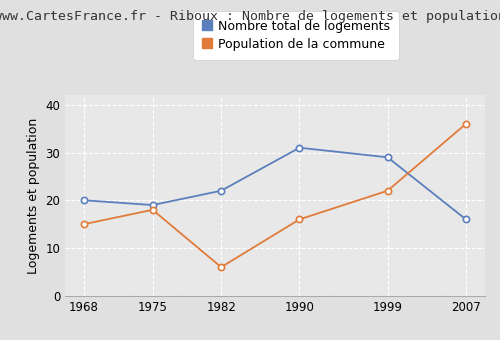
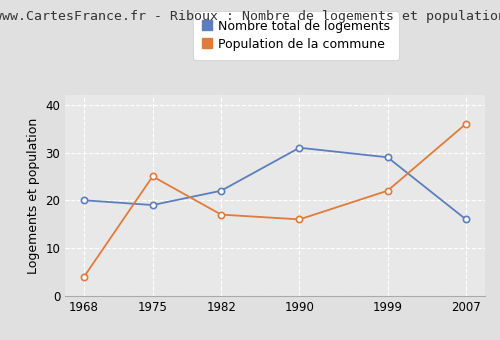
Population de la commune/1968: 15 -> 4
Population de la commune/1975: 18 -> 25
Population de la commune/1982: 6 -> 17
